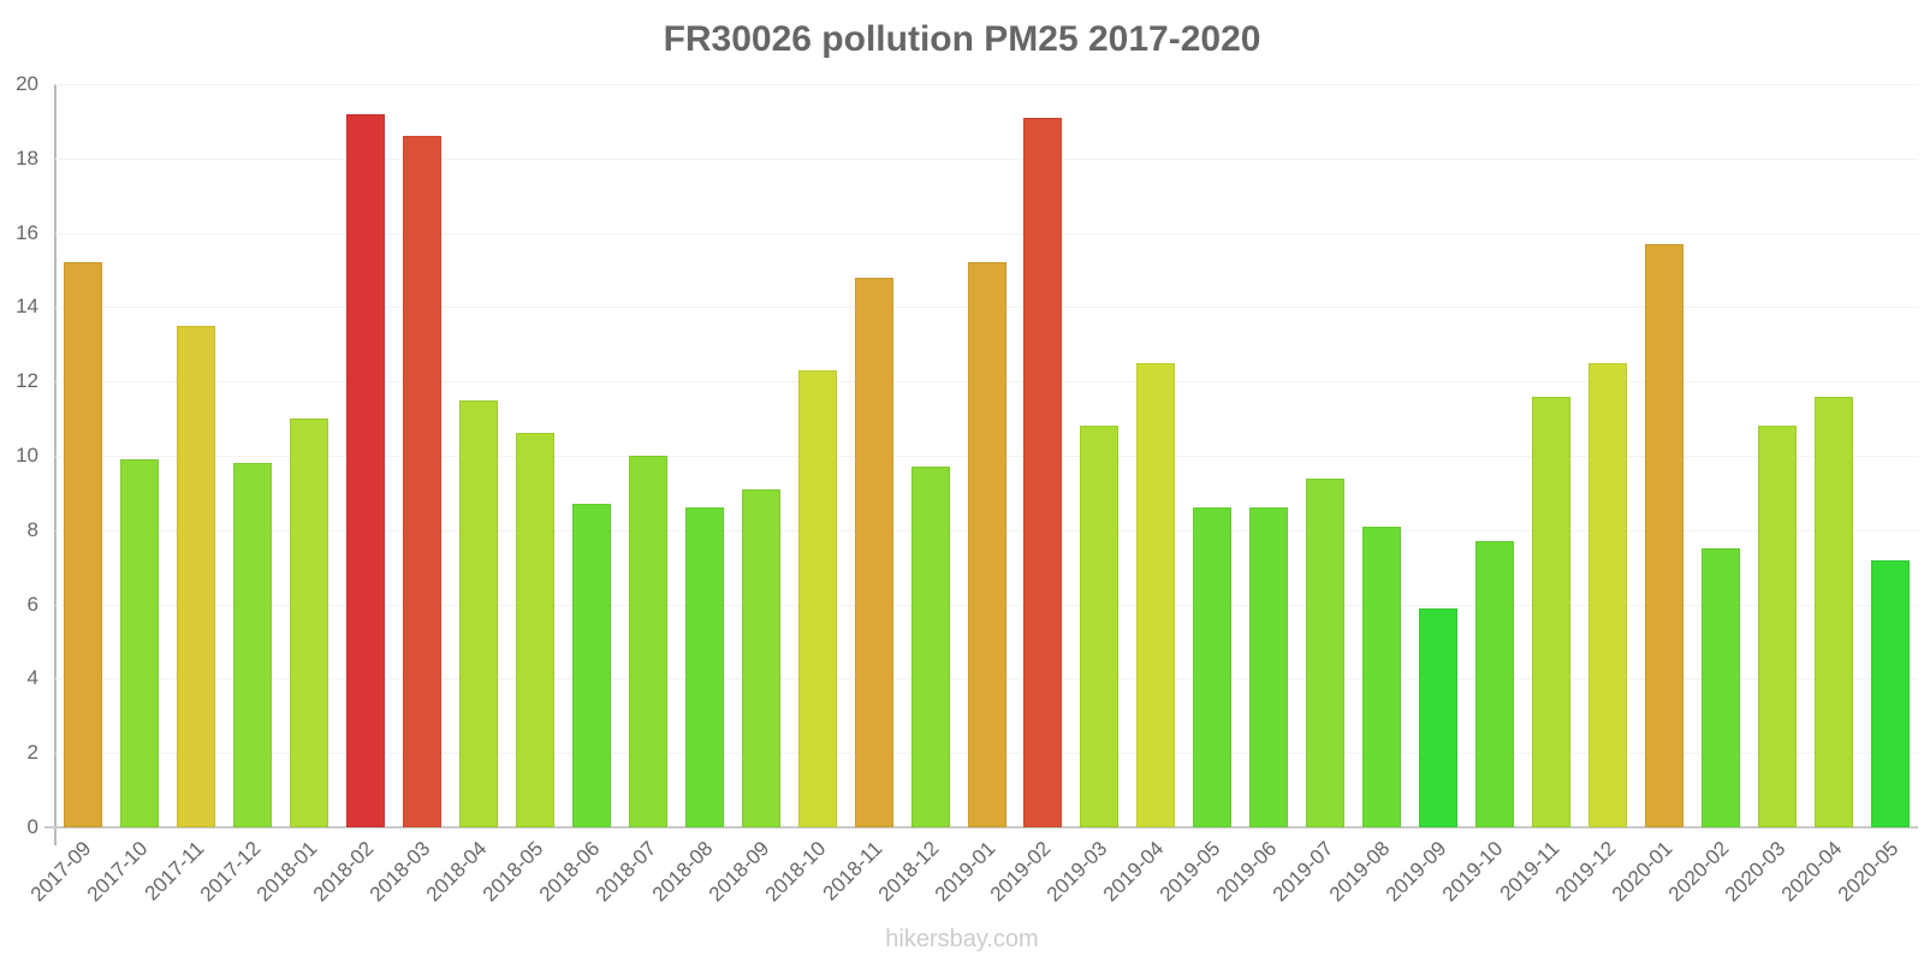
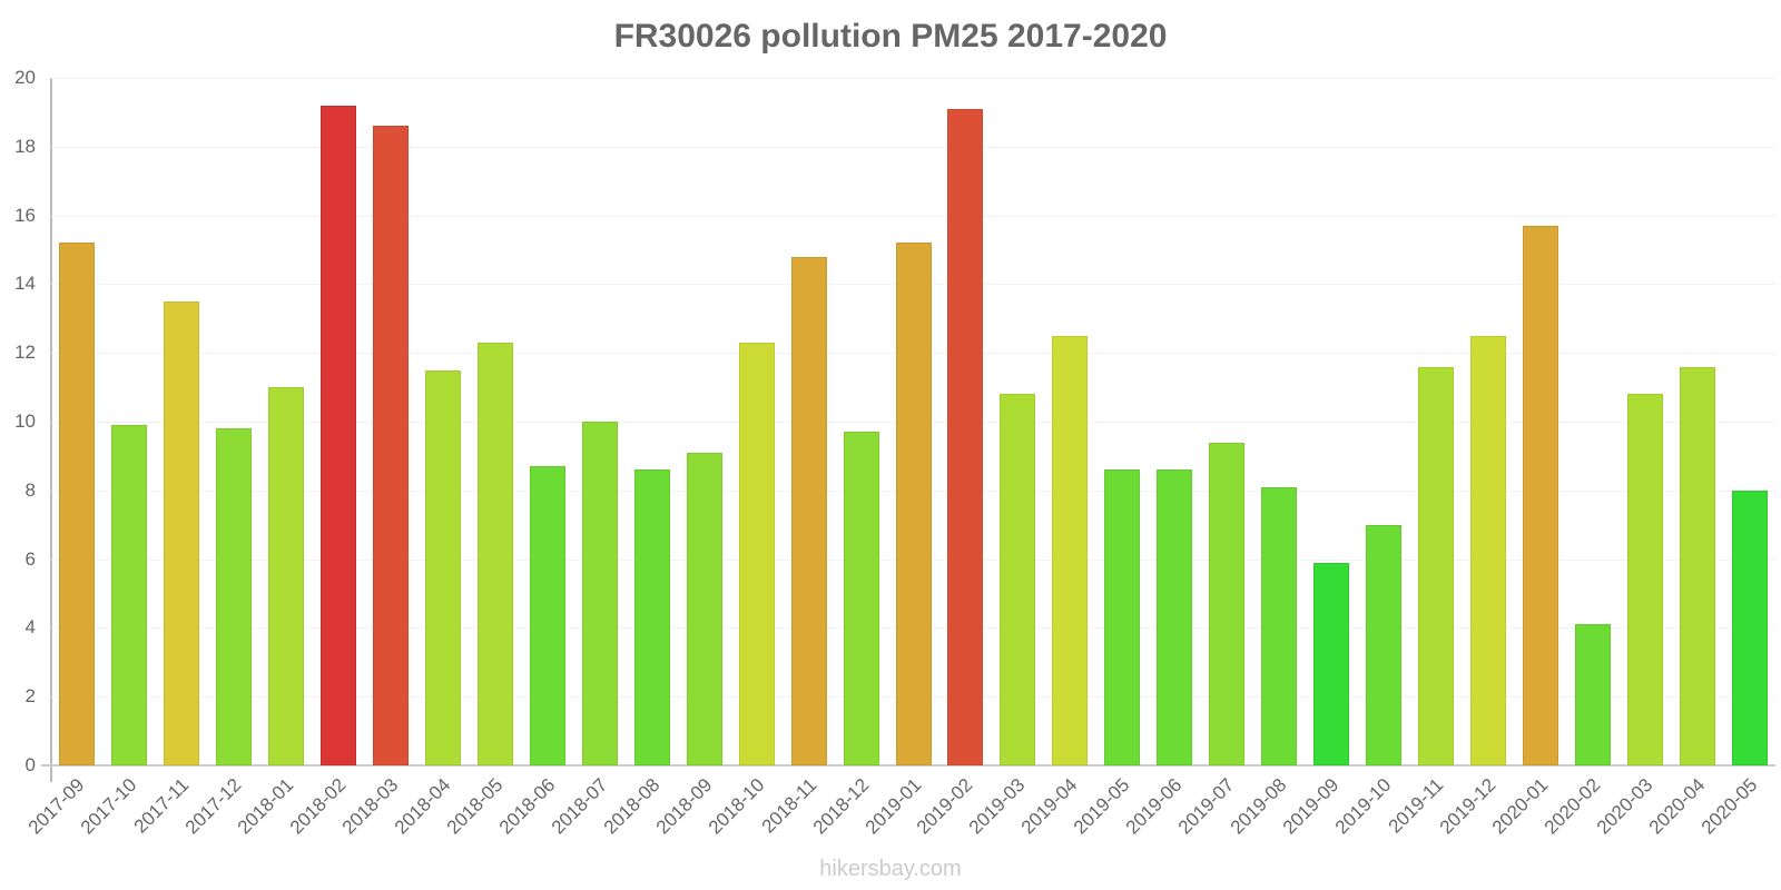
2018-05: 10.6 -> 12.3
2019-10: 7.7 -> 7.0
2020-02: 7.5 -> 4.1
2020-05: 7.2 -> 8.0
